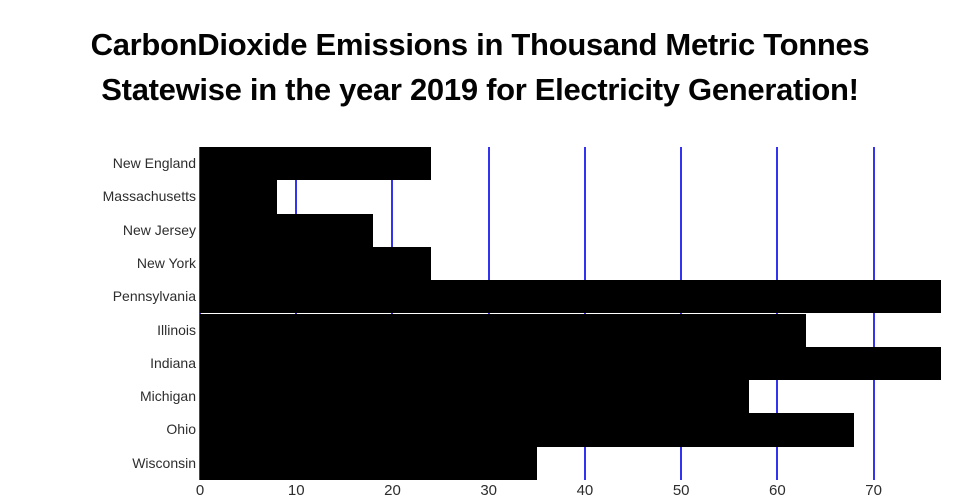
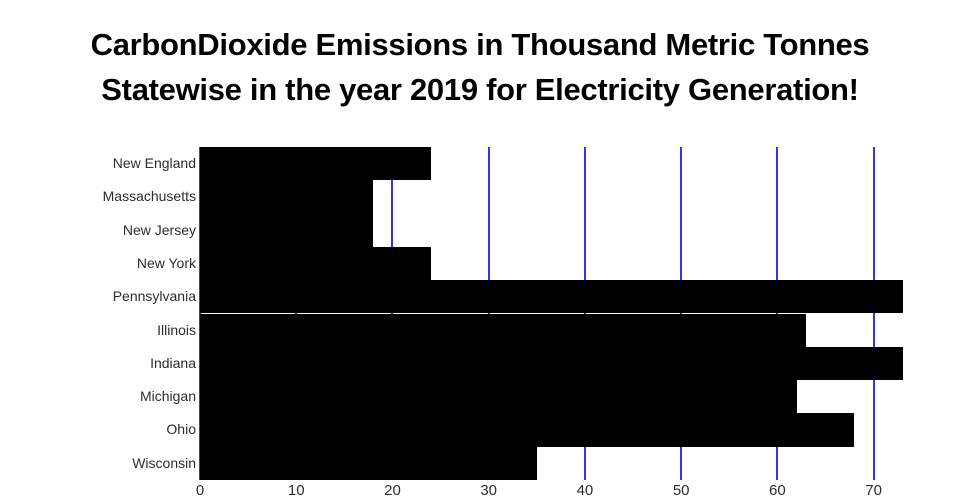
Massachusetts: 8 -> 18
Pennsylvania: 77 -> 73
Indiana: 77 -> 73
Michigan: 57 -> 62
